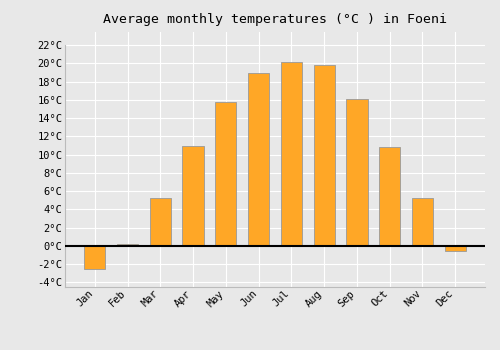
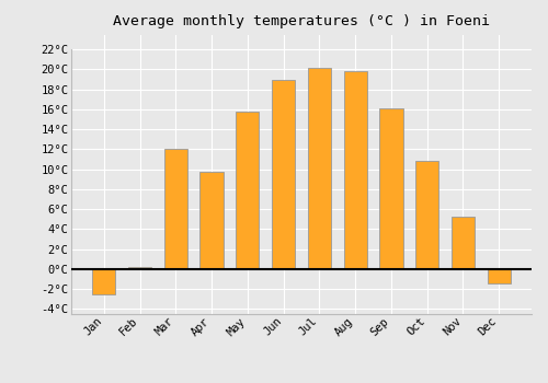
Mar: 5.2°C -> 12.0°C
Apr: 11.0°C -> 9.8°C
Dec: -0.5°C -> -1.4°C
